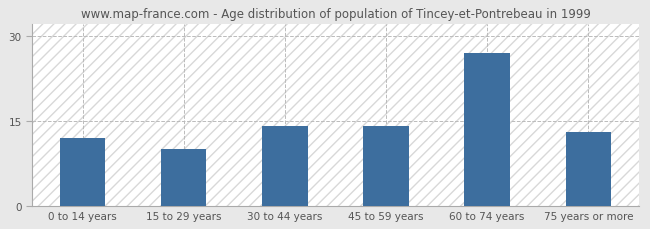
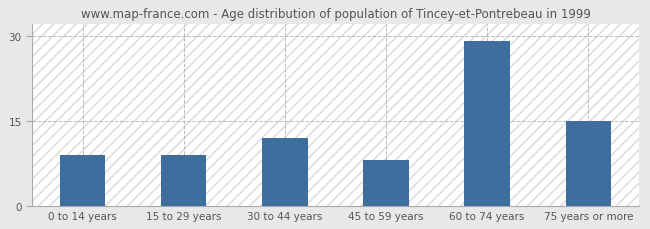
0 to 14 years: 12 -> 9
15 to 29 years: 10 -> 9
30 to 44 years: 14 -> 12
45 to 59 years: 14 -> 8
60 to 74 years: 27 -> 29
75 years or more: 13 -> 15
